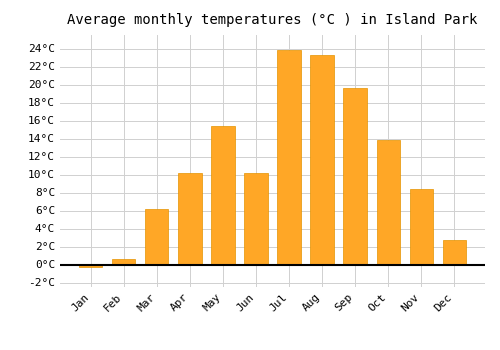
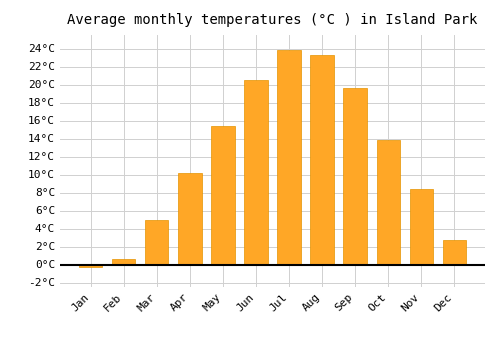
Mar: 6.2°C -> 5.0°C
Jun: 10.2°C -> 20.5°C
